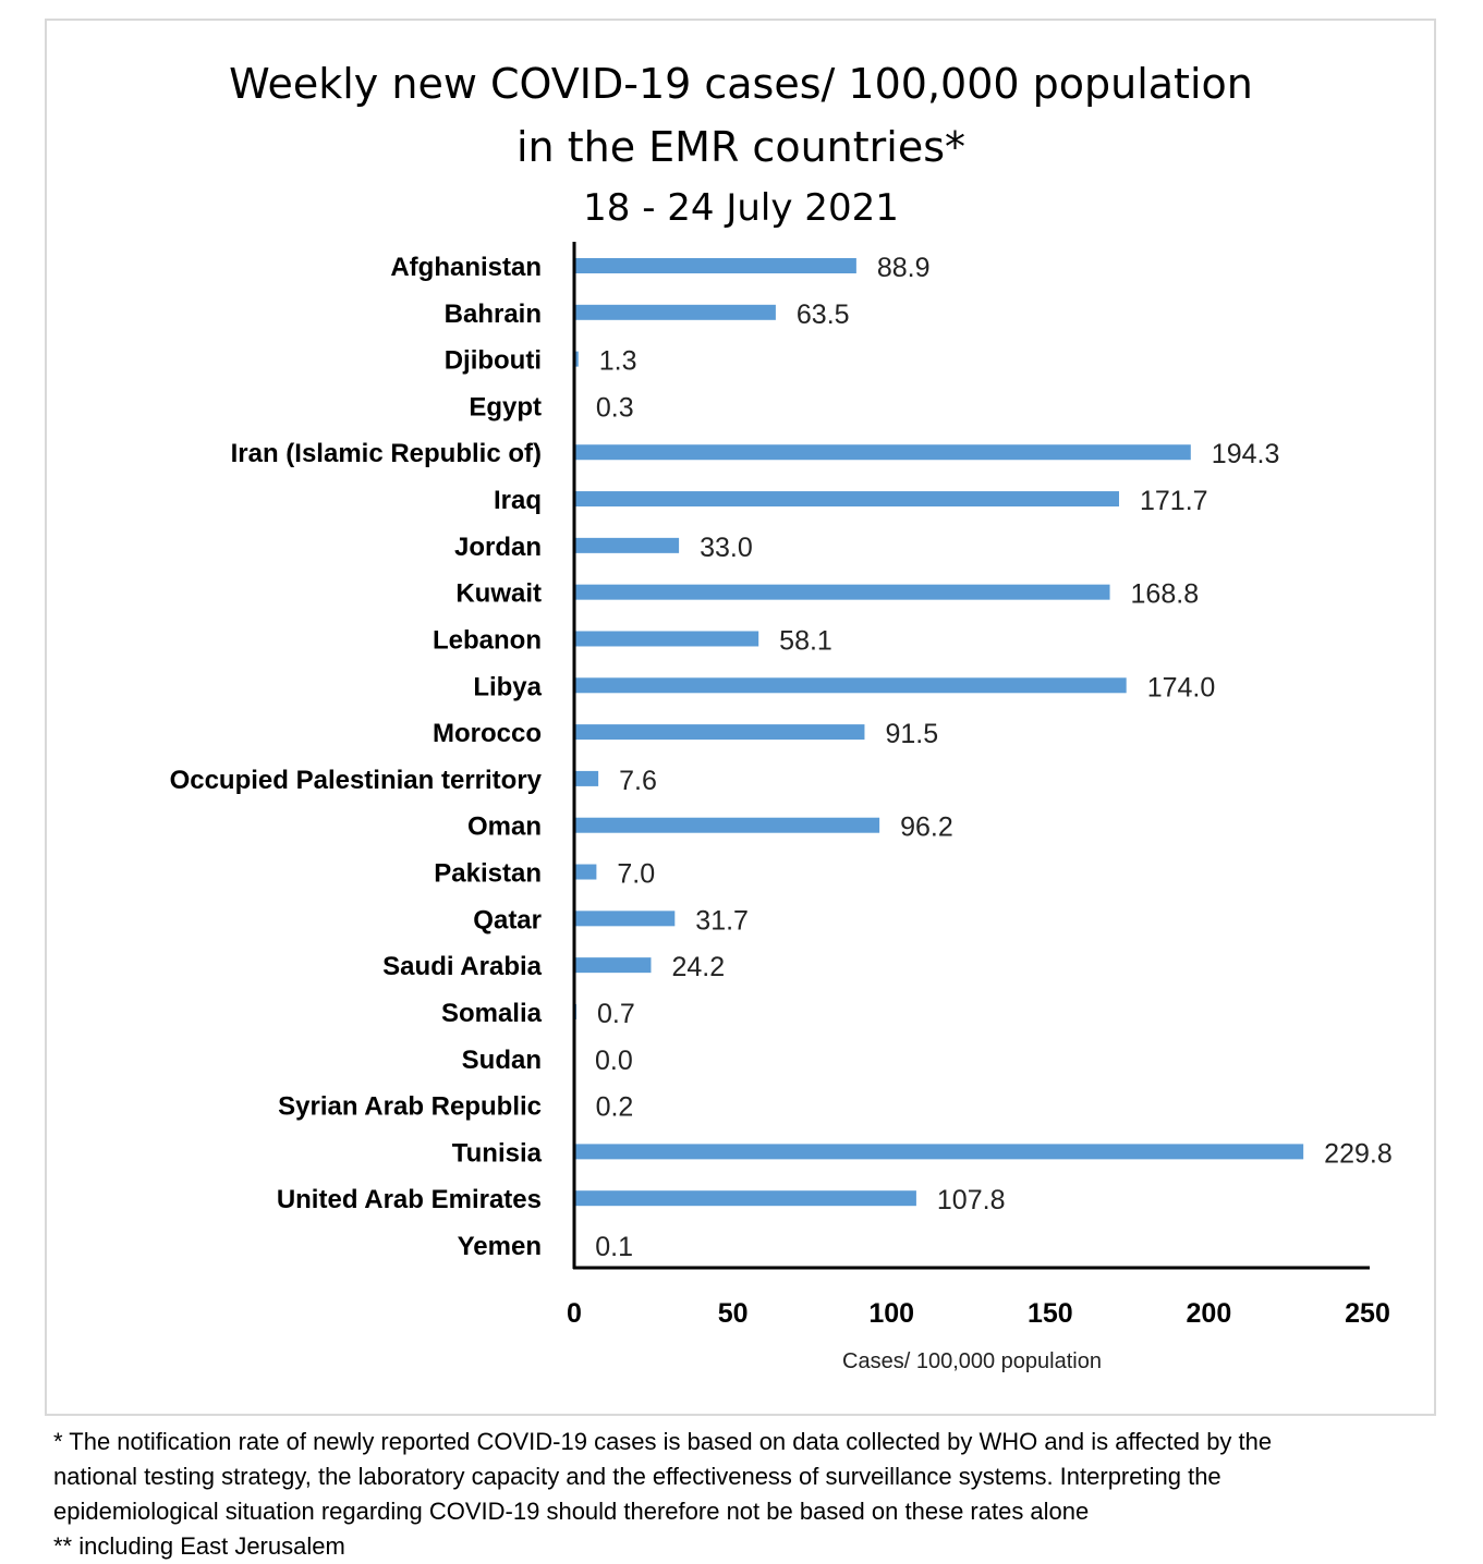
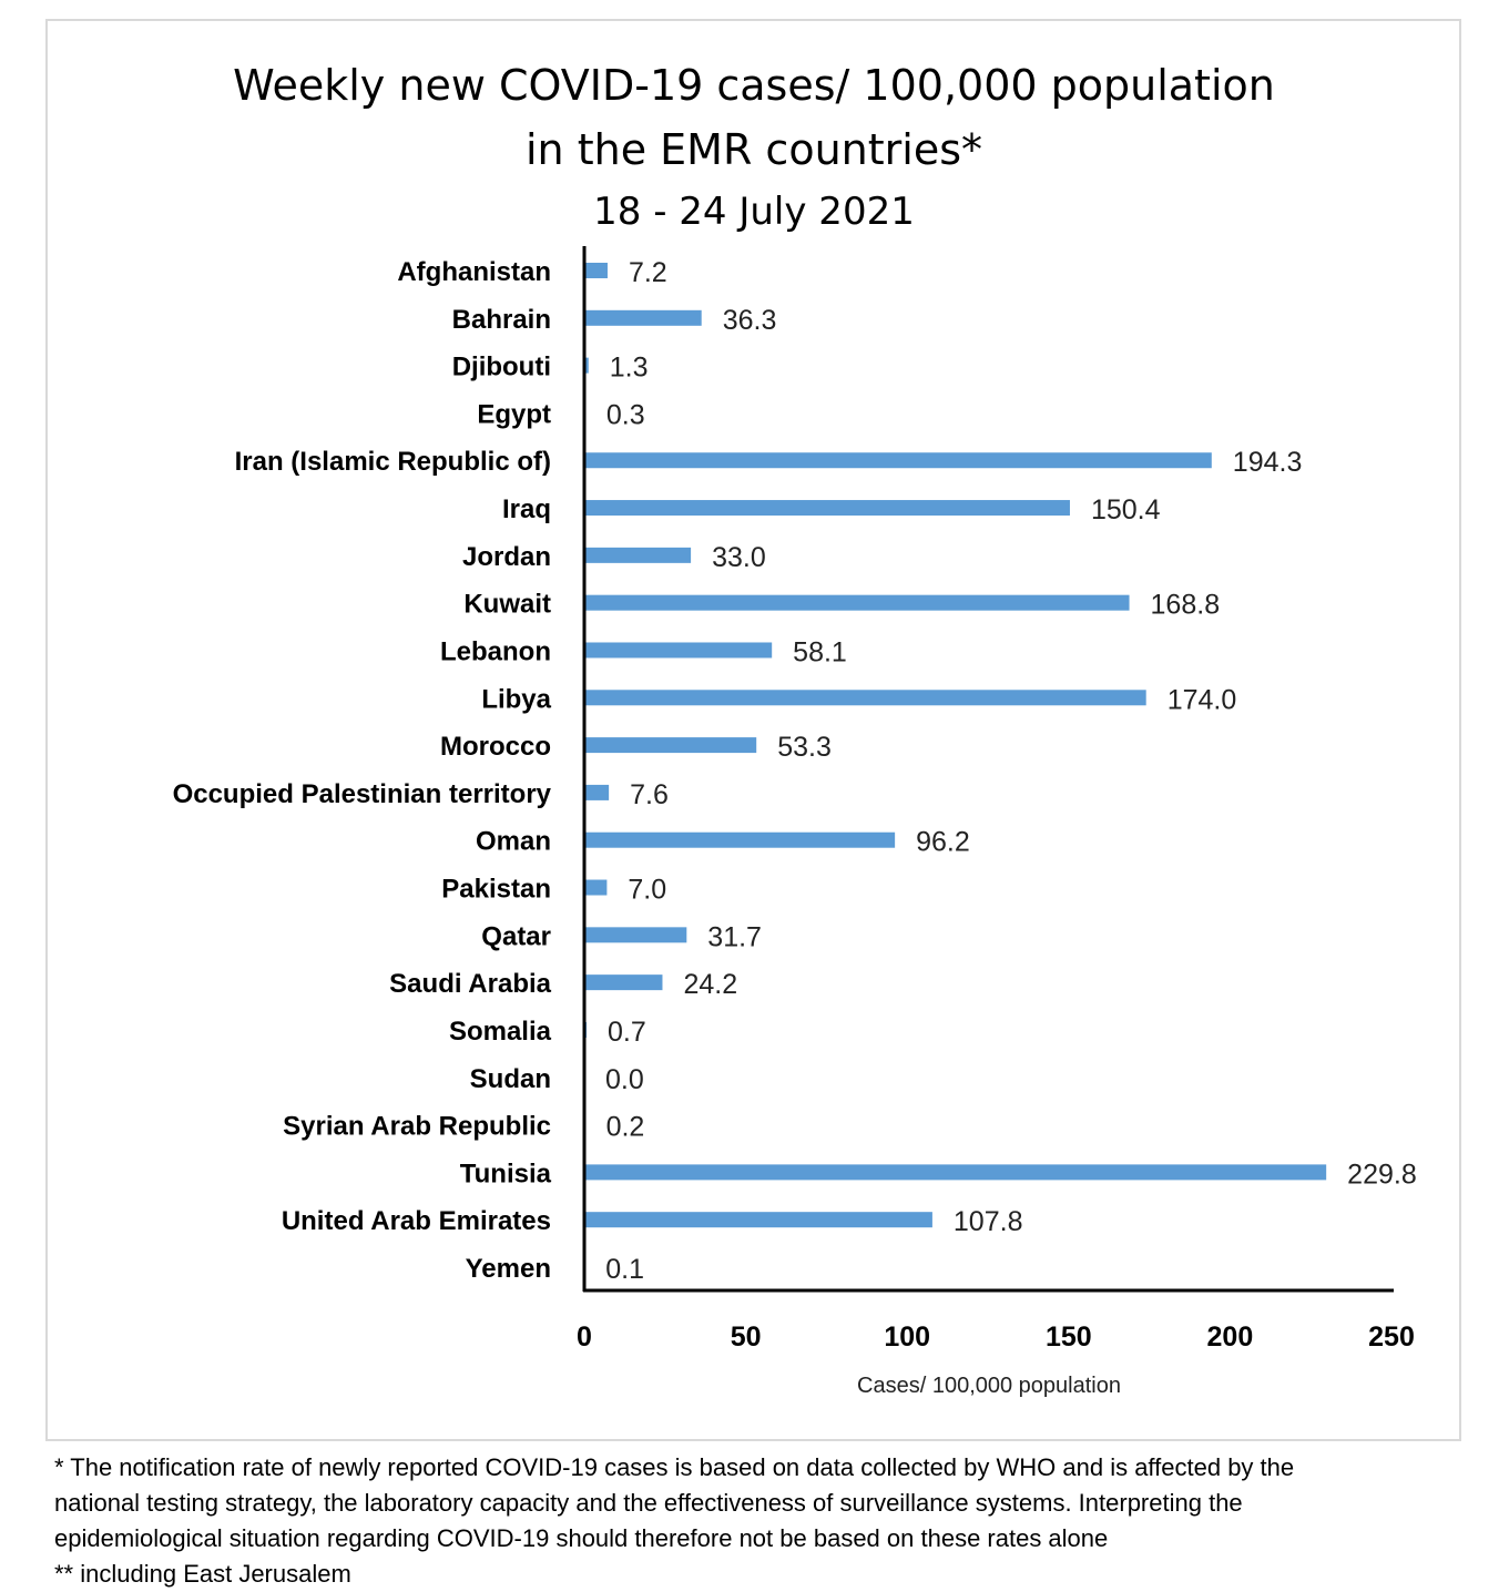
Afghanistan: 88.9 -> 7.2
Bahrain: 63.5 -> 36.3
Iraq: 171.7 -> 150.4
Morocco: 91.5 -> 53.3
